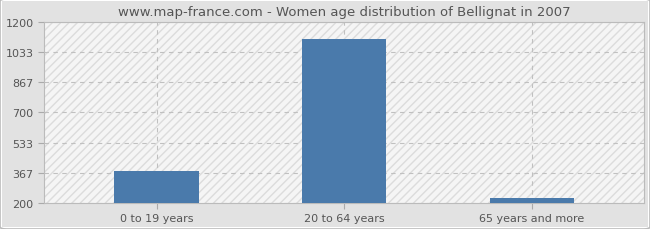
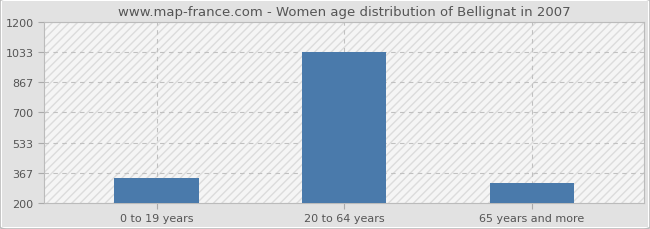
0 to 19 years: 380 -> 340
20 to 64 years: 1100 -> 1030
65 years and more: 220 -> 310
